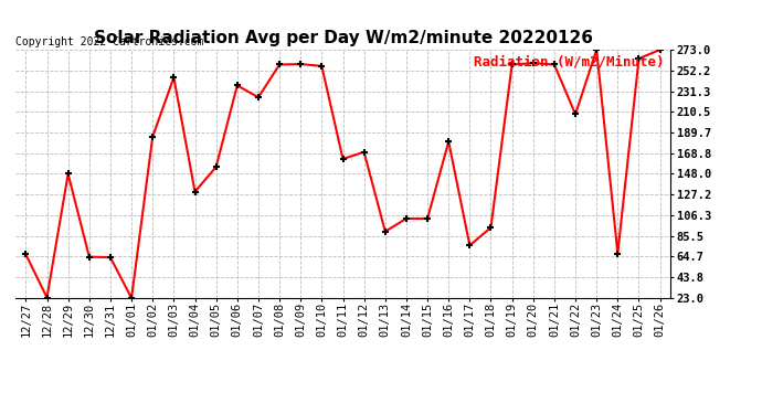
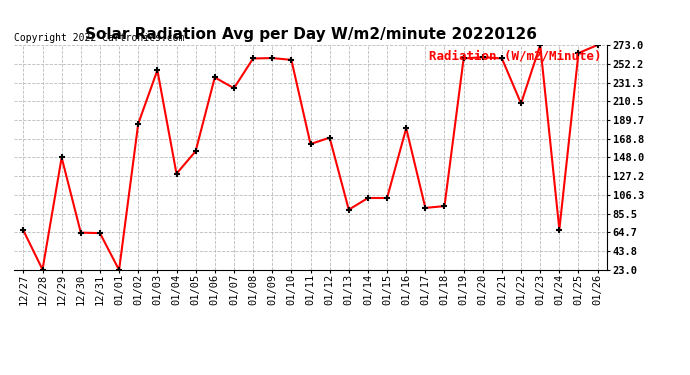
01/17: 76 -> 92
